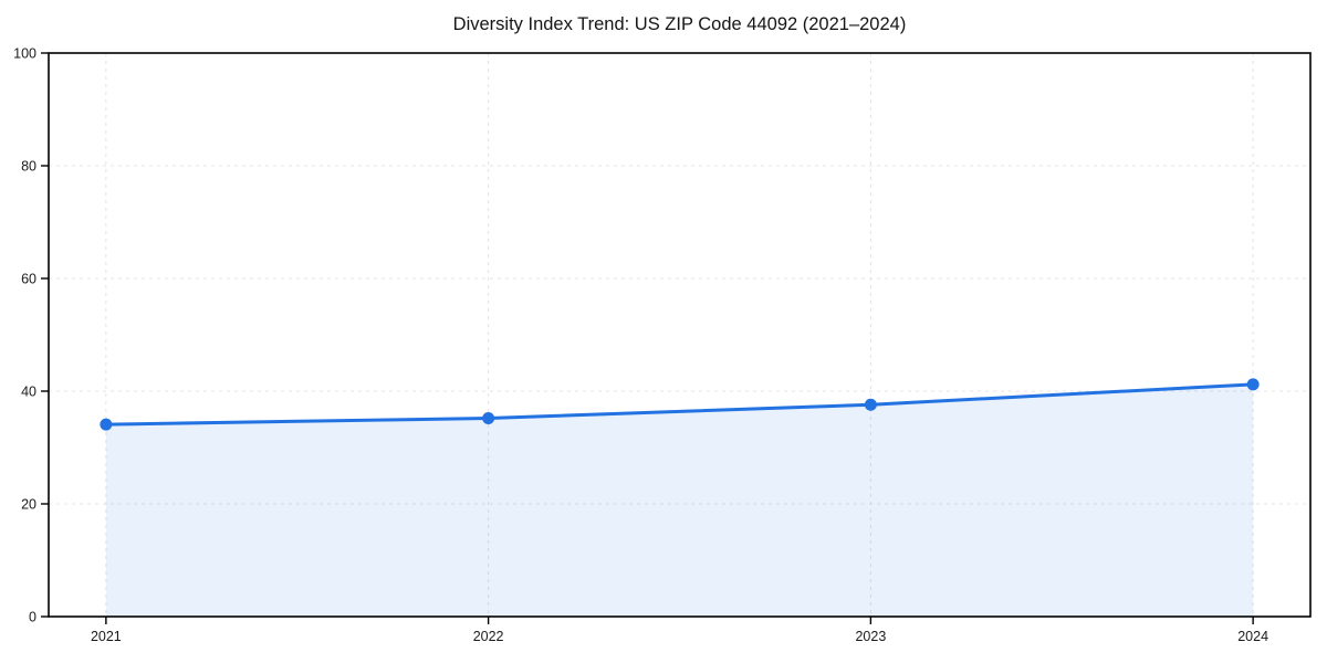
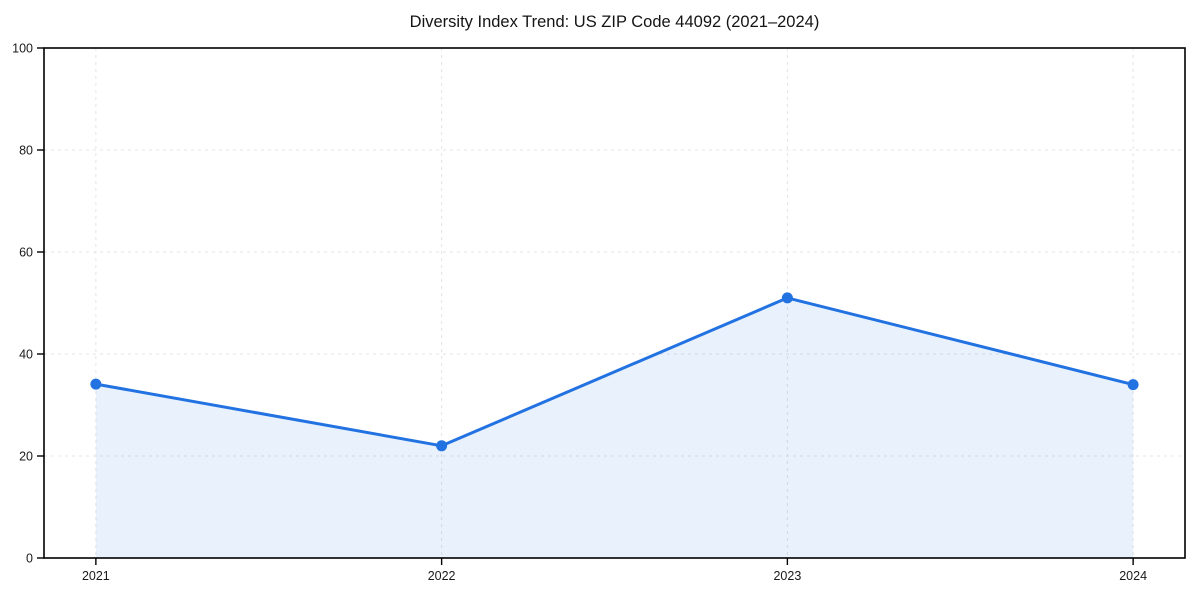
2022: 35 -> 22
2023: 38 -> 51
2024: 41 -> 34
